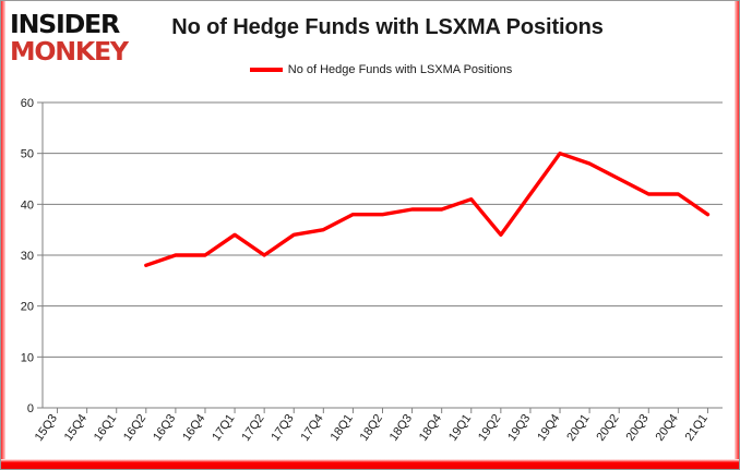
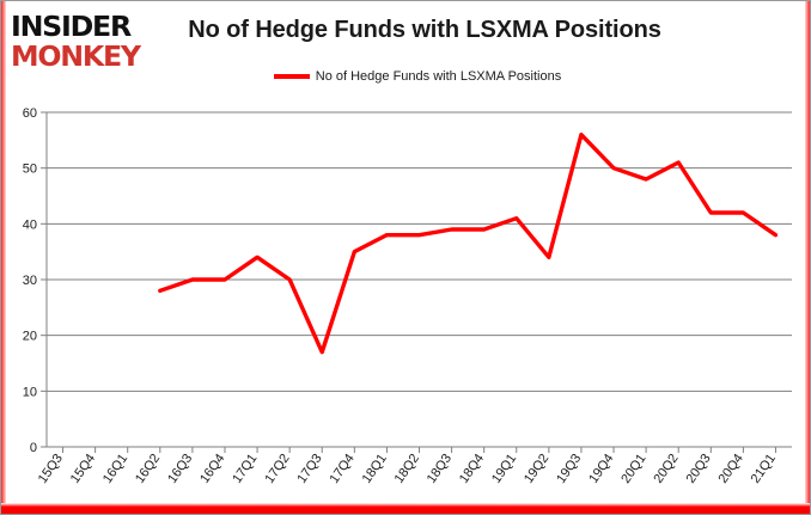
17Q3: 34 -> 17
19Q3: 42 -> 56
20Q2: 45 -> 51
